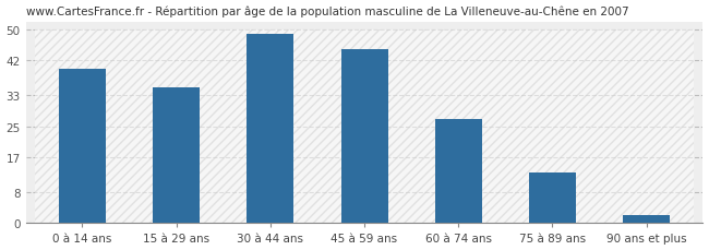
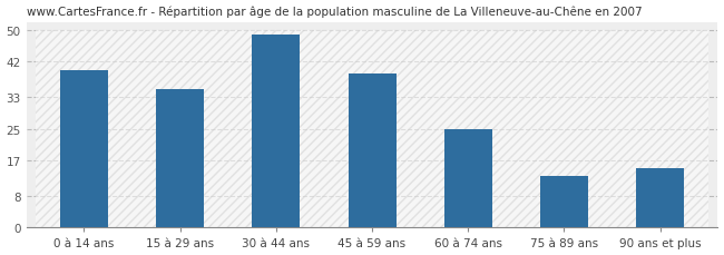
45 à 59 ans: 45 -> 39
60 à 74 ans: 27 -> 25
90 ans et plus: 2 -> 15
